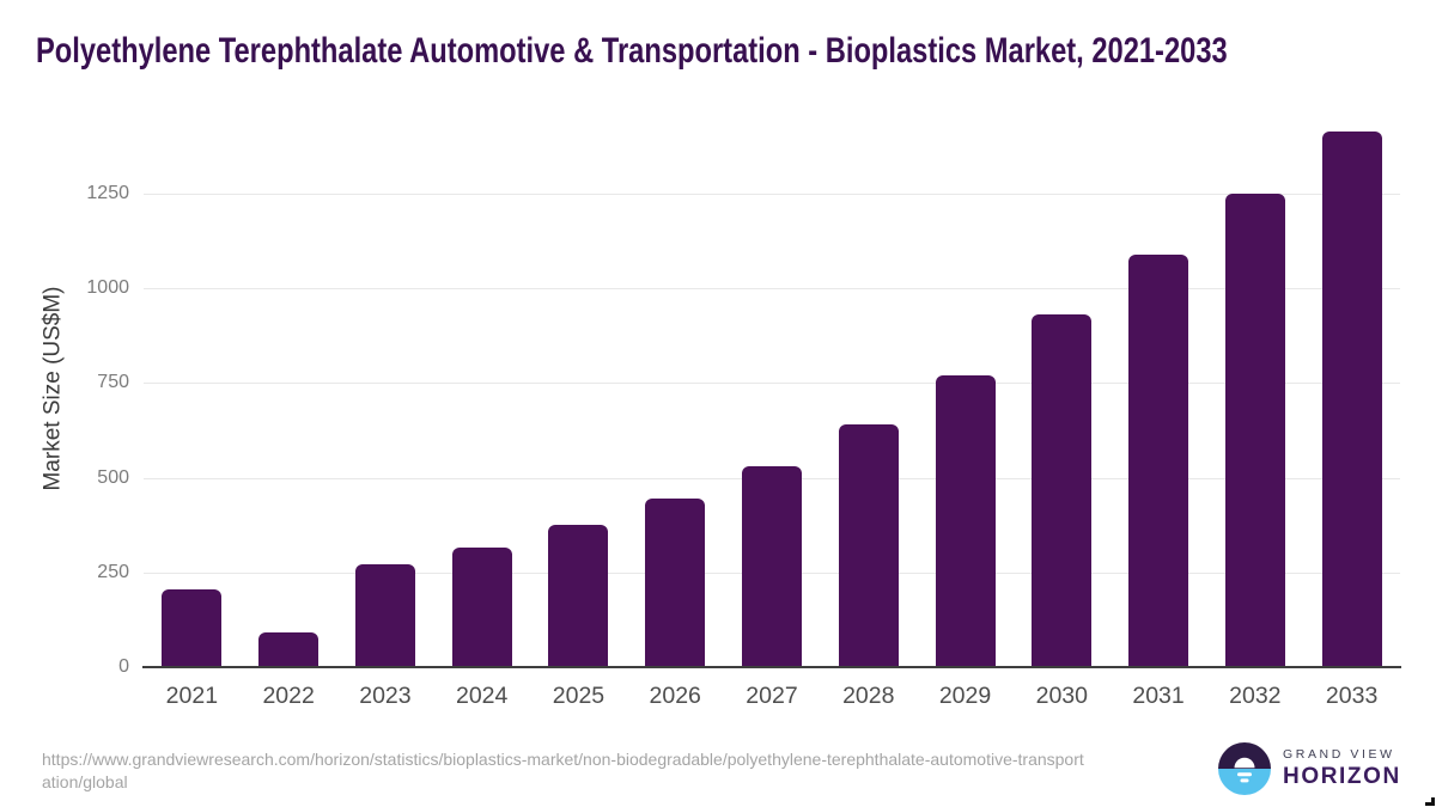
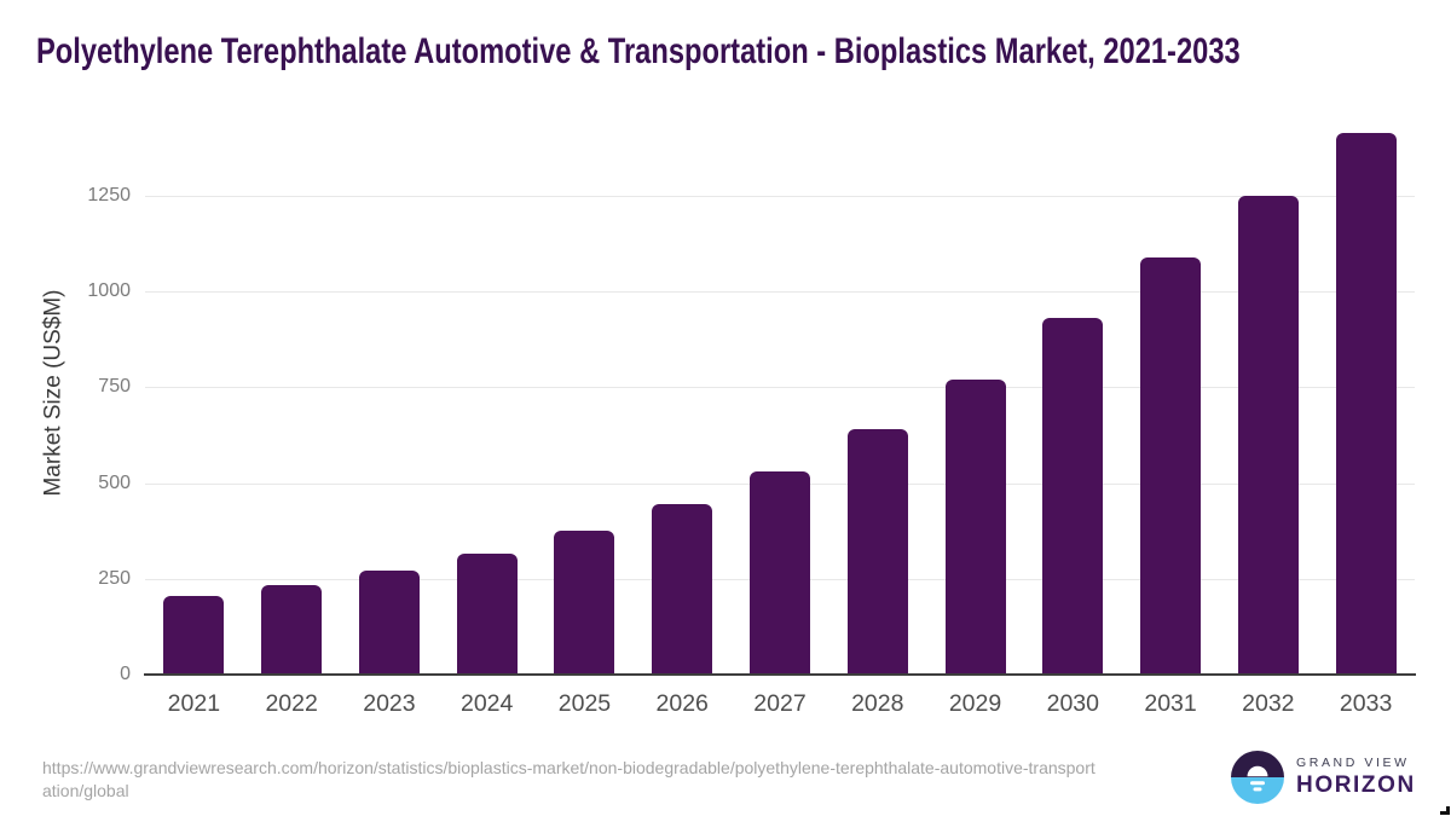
2022: 90 -> 240
